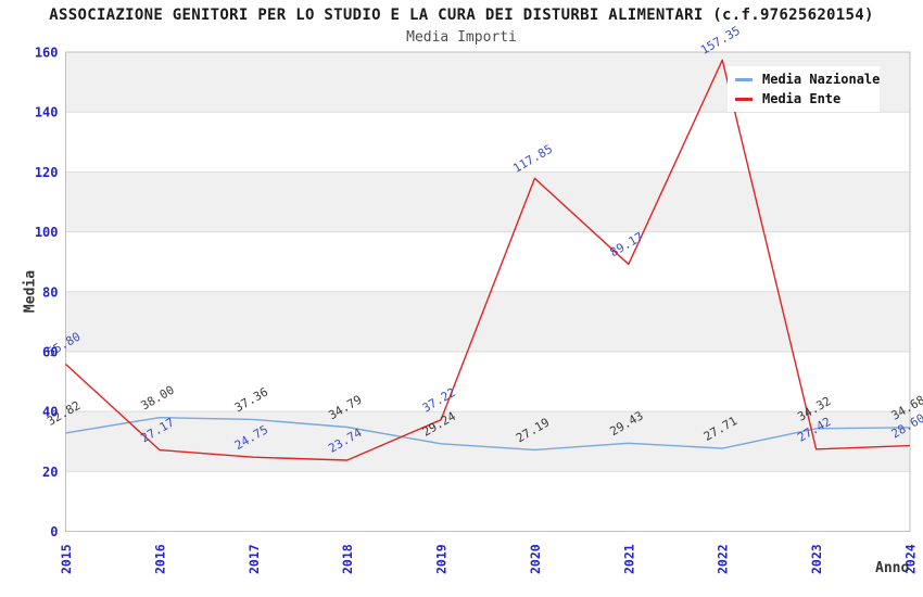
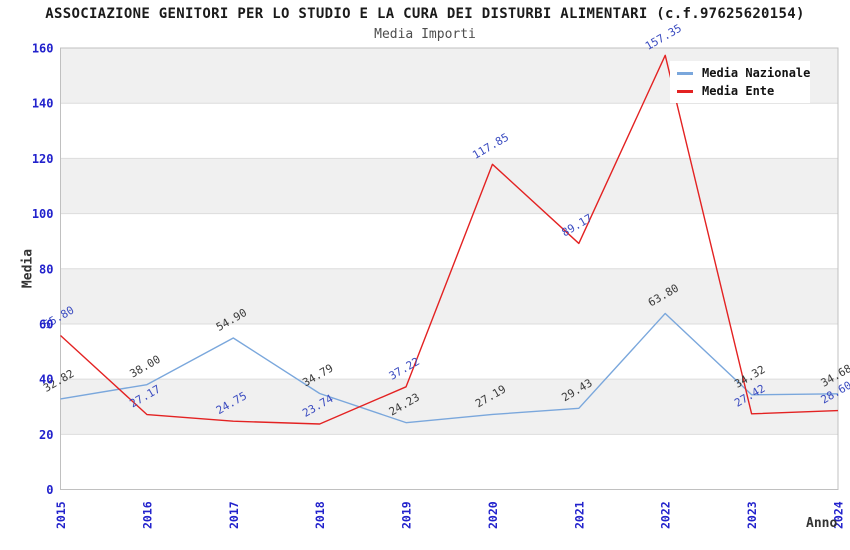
Media Nazionale/2017: 37.36 -> 54.90
Media Nazionale/2019: 29.24 -> 24.23
Media Nazionale/2022: 27.71 -> 63.80
